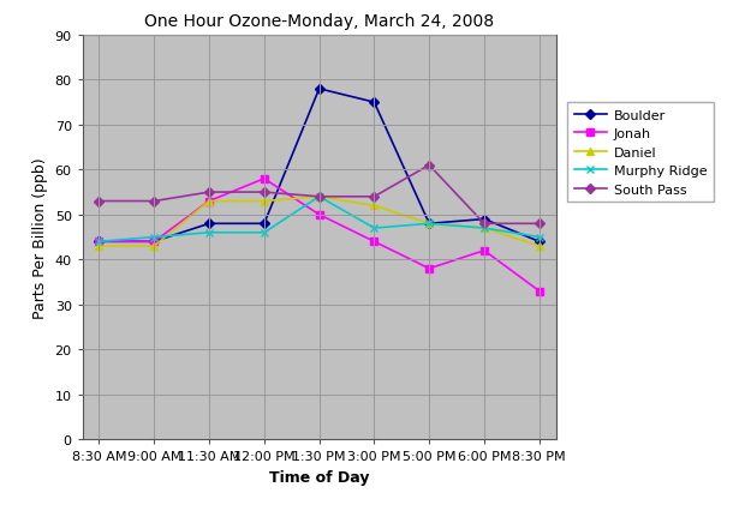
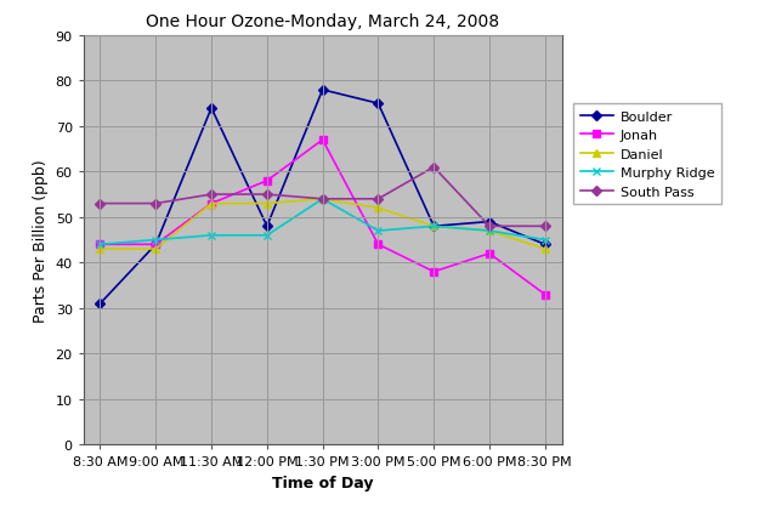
Boulder/8:30 AM: 44 -> 31
Boulder/11:30 AM: 48 -> 74
Jonah/1:30 PM: 50 -> 67
